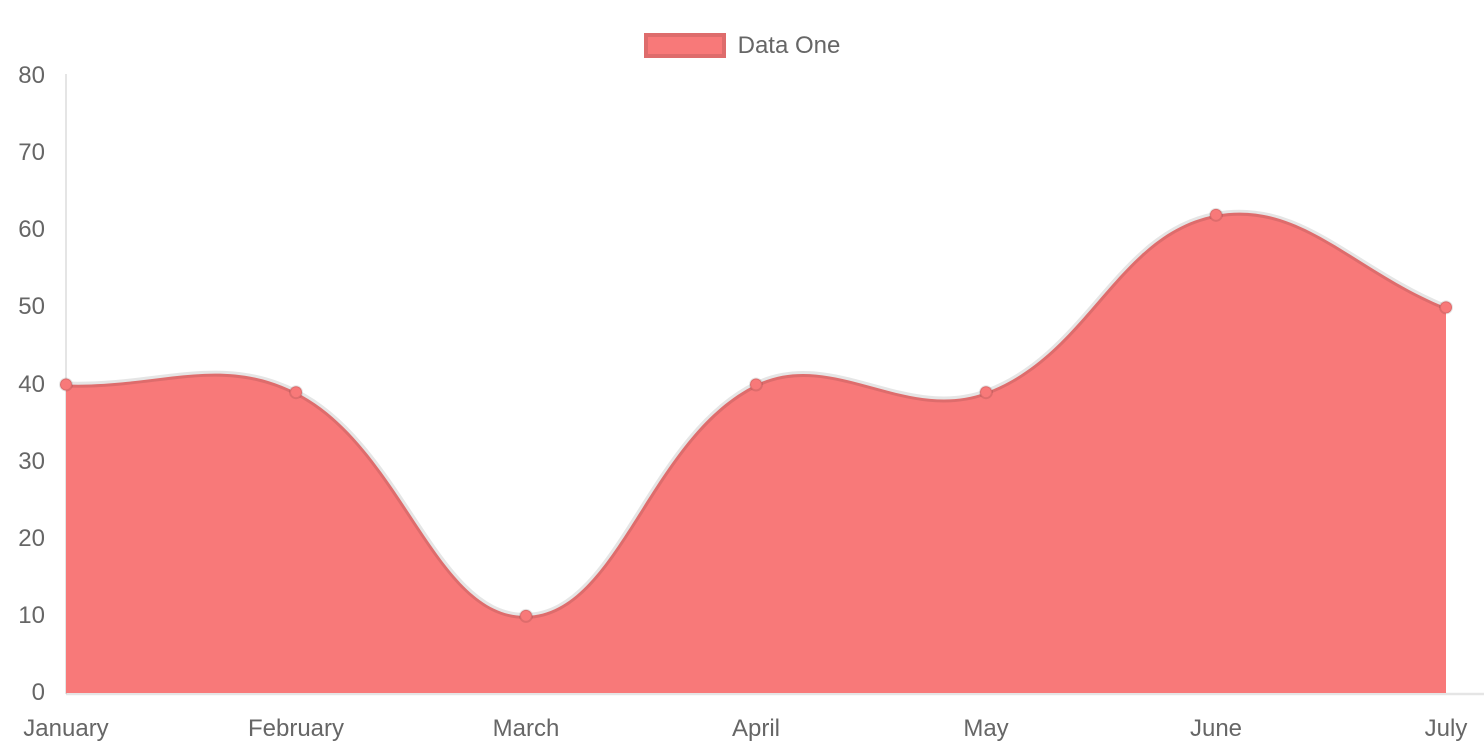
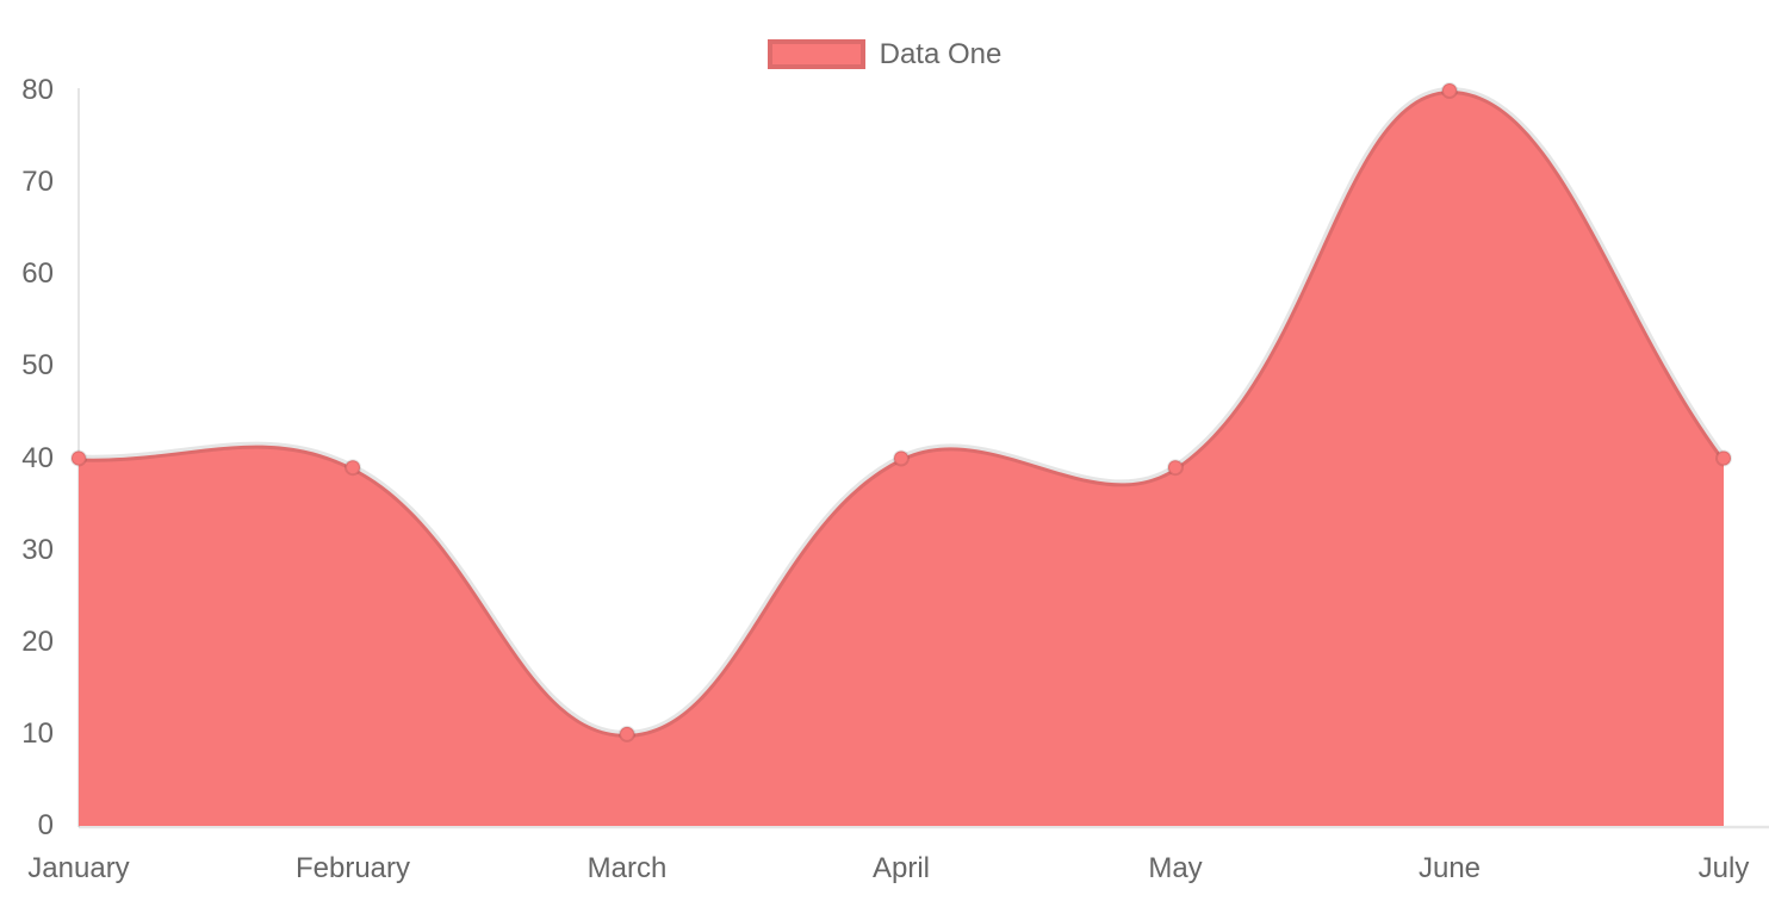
June: 62 -> 80
July: 50 -> 40
